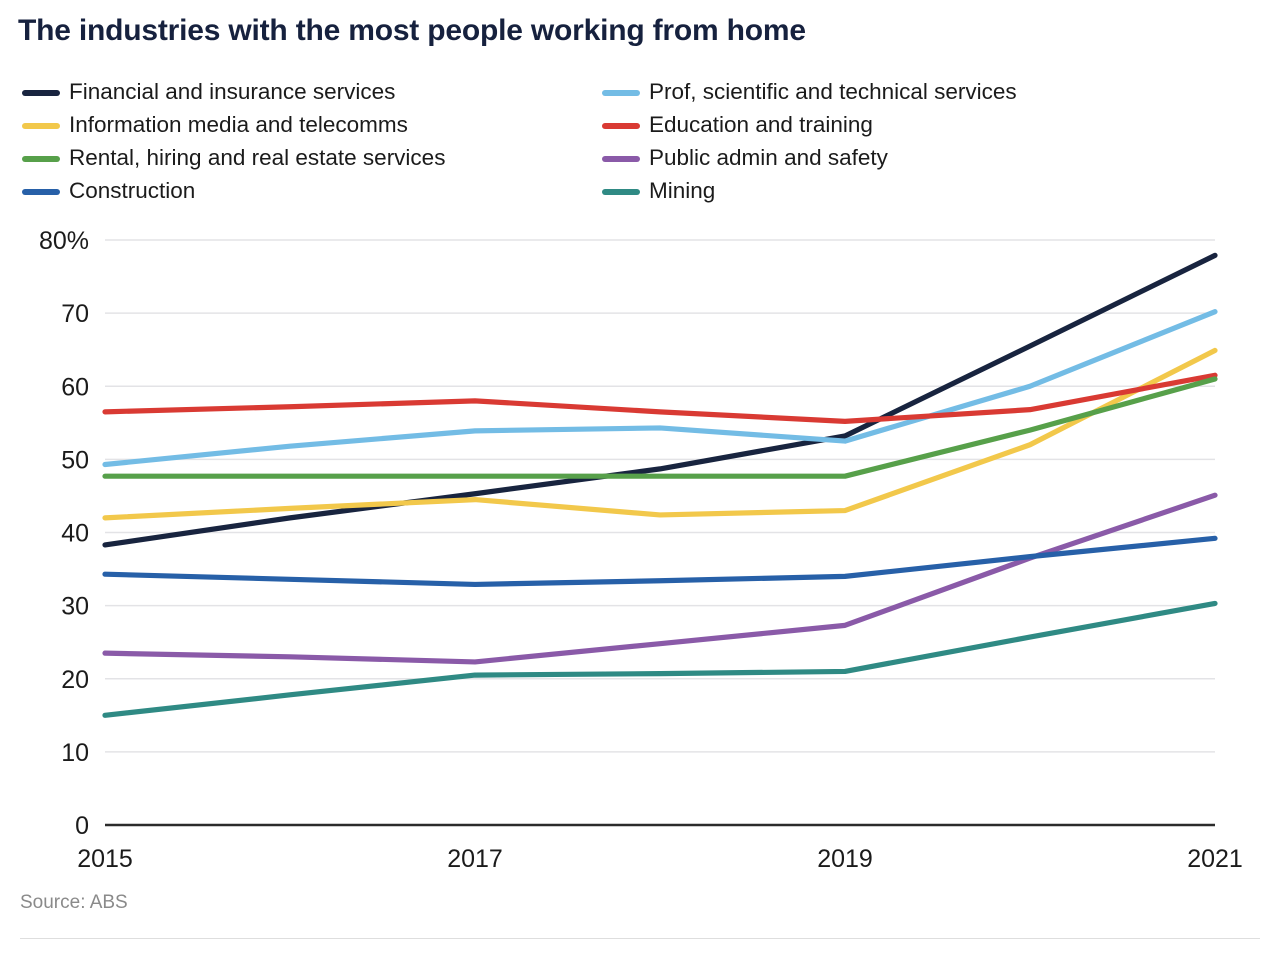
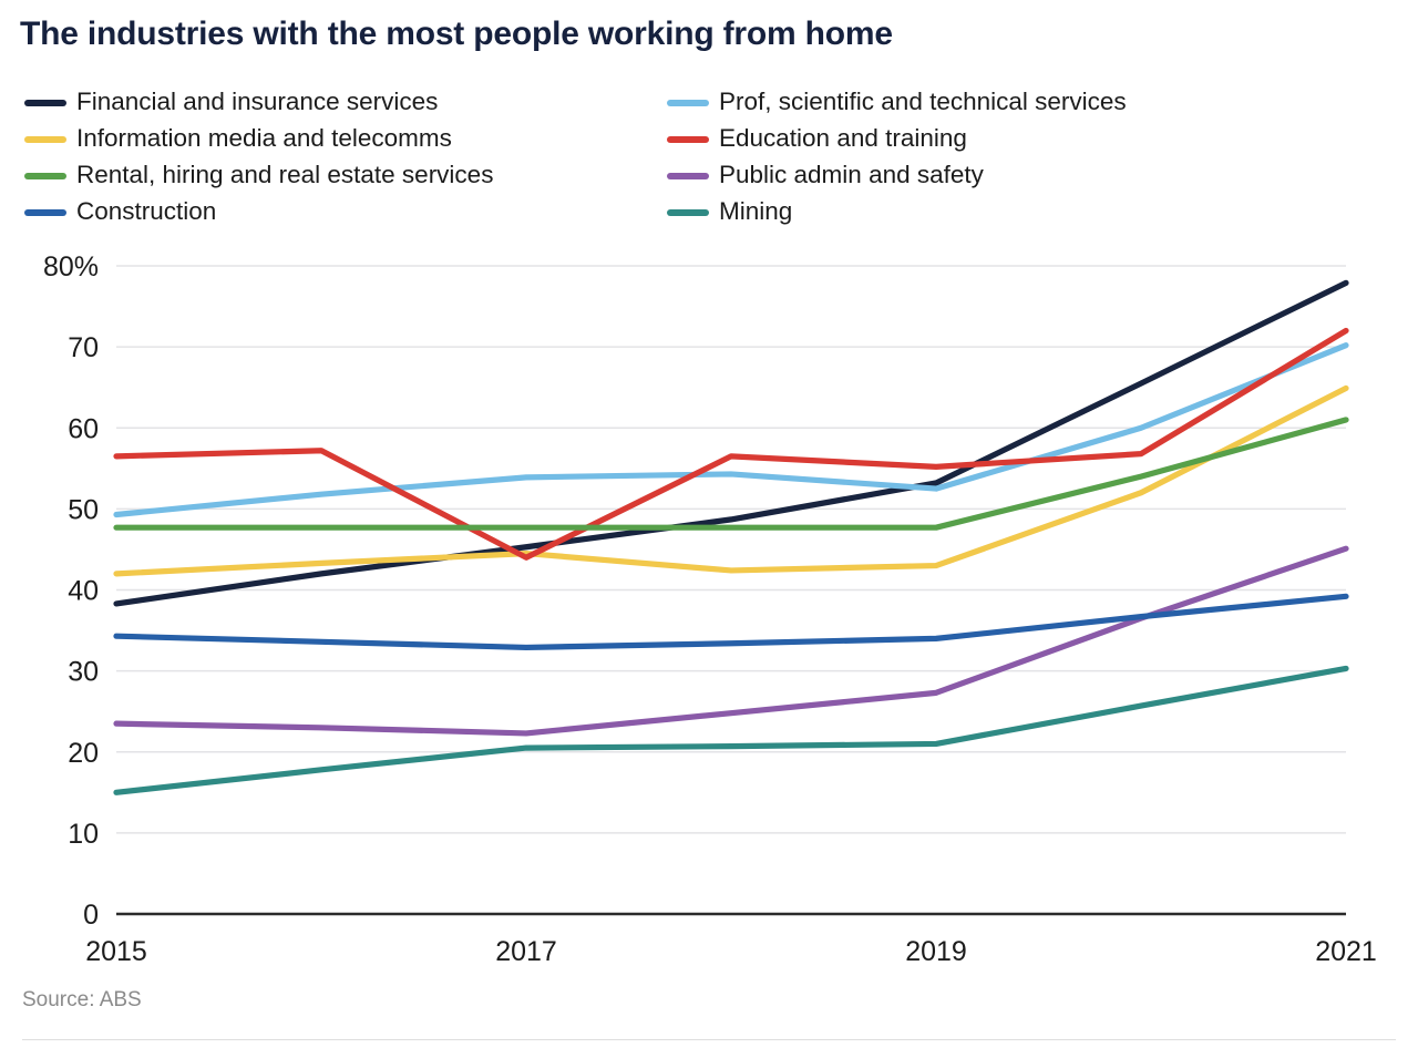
Education and training/2017: 58% -> 44%
Education and training/2021: 62% -> 72%
